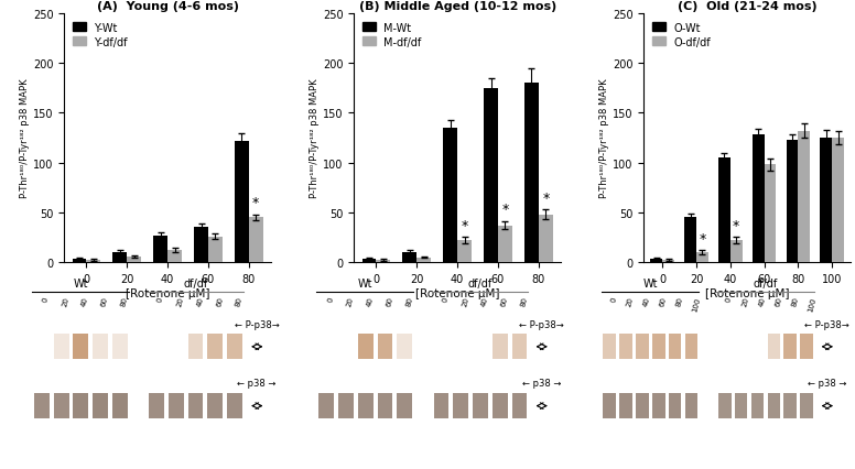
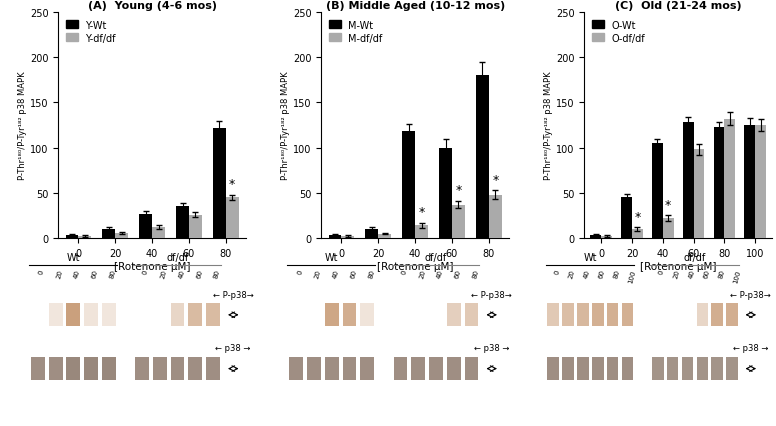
(B) Middle Aged (10-12 mos)/M-Wt/40: 135 -> 118
(B) Middle Aged (10-12 mos)/M-df/df/40: 22 -> 14
(B) Middle Aged (10-12 mos)/M-Wt/60: 175 -> 100
